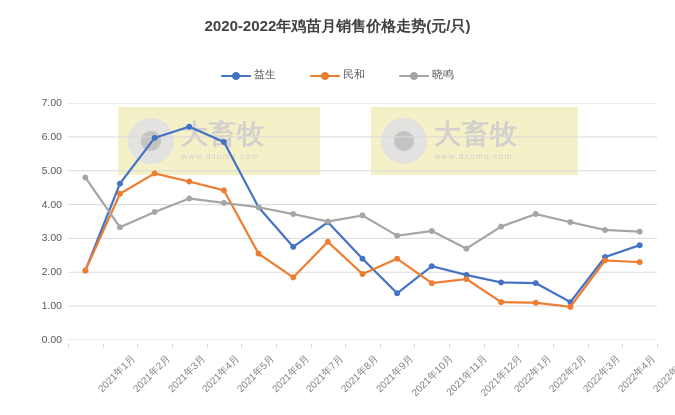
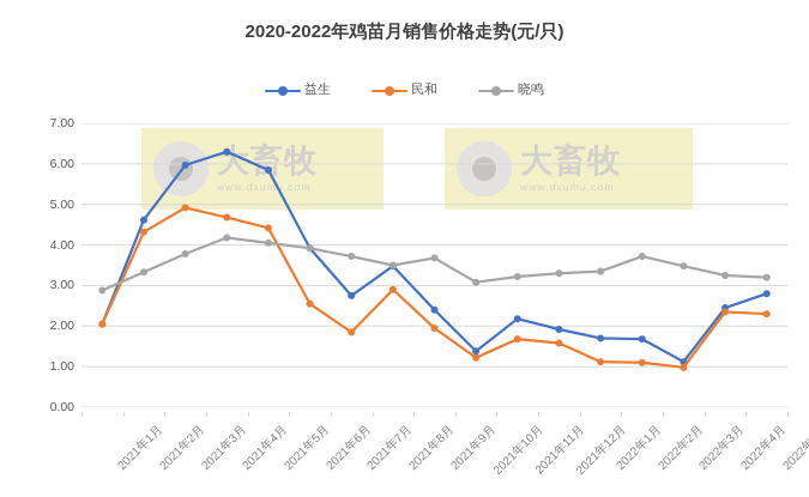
晓鸣/2021年1月: 4.8 -> 2.9
民和/2021年10月: 2.4 -> 1.2
民和/2021年12月: 1.8 -> 1.6
晓鸣/2021年12月: 2.7 -> 3.3
